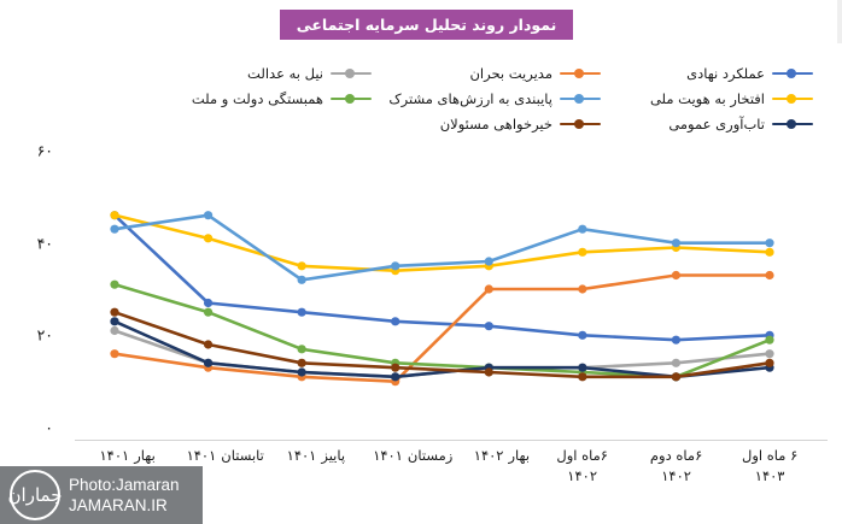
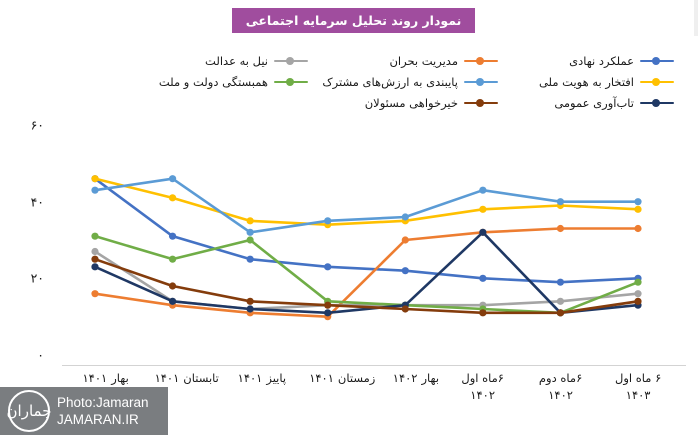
نیل به عدالت/بهار ۱۴۰۱: 21 -> 27
عملکرد نهادی/تابستان ۱۴۰۱: 27 -> 31
همبستگی دولت و ملت/پاییز ۱۴۰۱: 17 -> 30
نیل به عدالت/زمستان ۱۴۰۱: 11 -> 13
مدیریت بحران/۶ماه اول ۱۴۰۲: 30 -> 32
تاب‌آوری عمومی/۶ماه اول ۱۴۰۲: 13 -> 32
